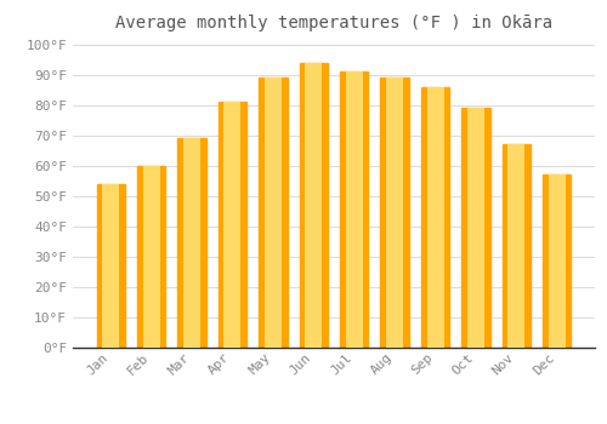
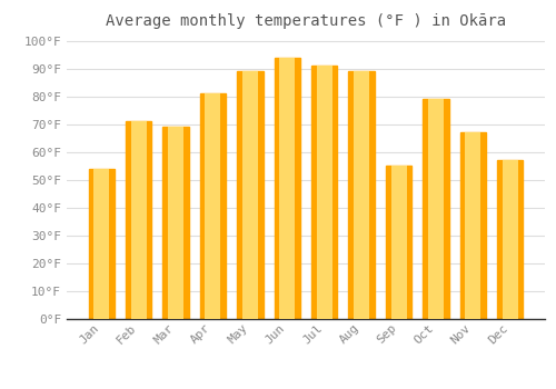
Feb: 60°F -> 71°F
Sep: 86°F -> 55°F
